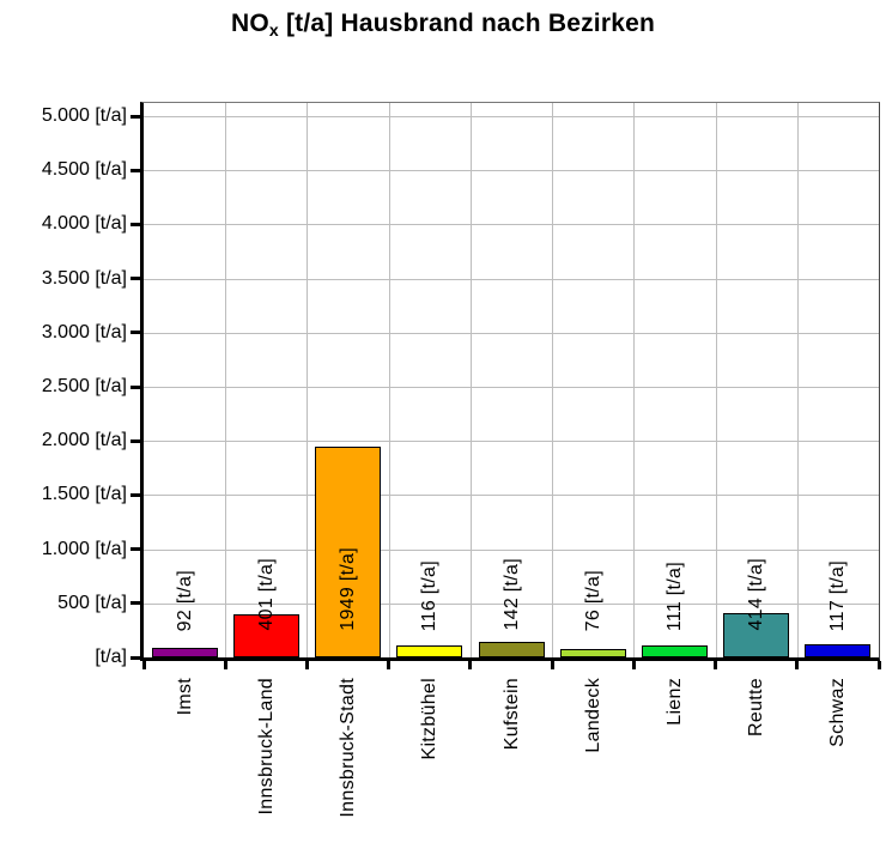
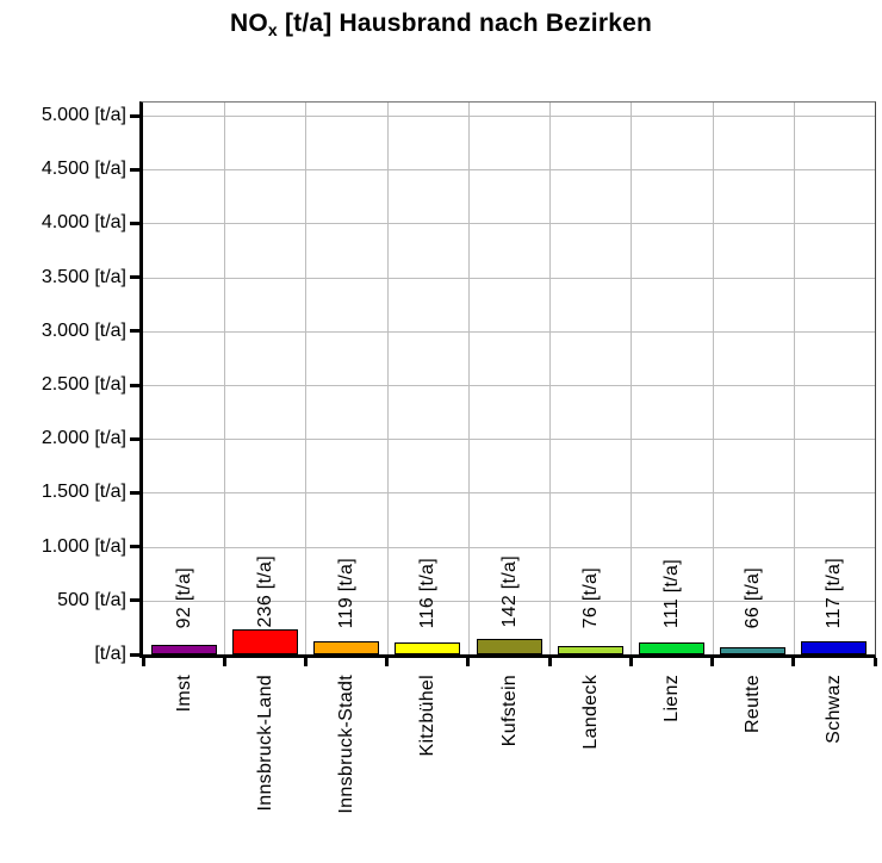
Innsbruck-Land: 401 -> 236
Innsbruck-Stadt: 1949 -> 119
Reutte: 414 -> 66
